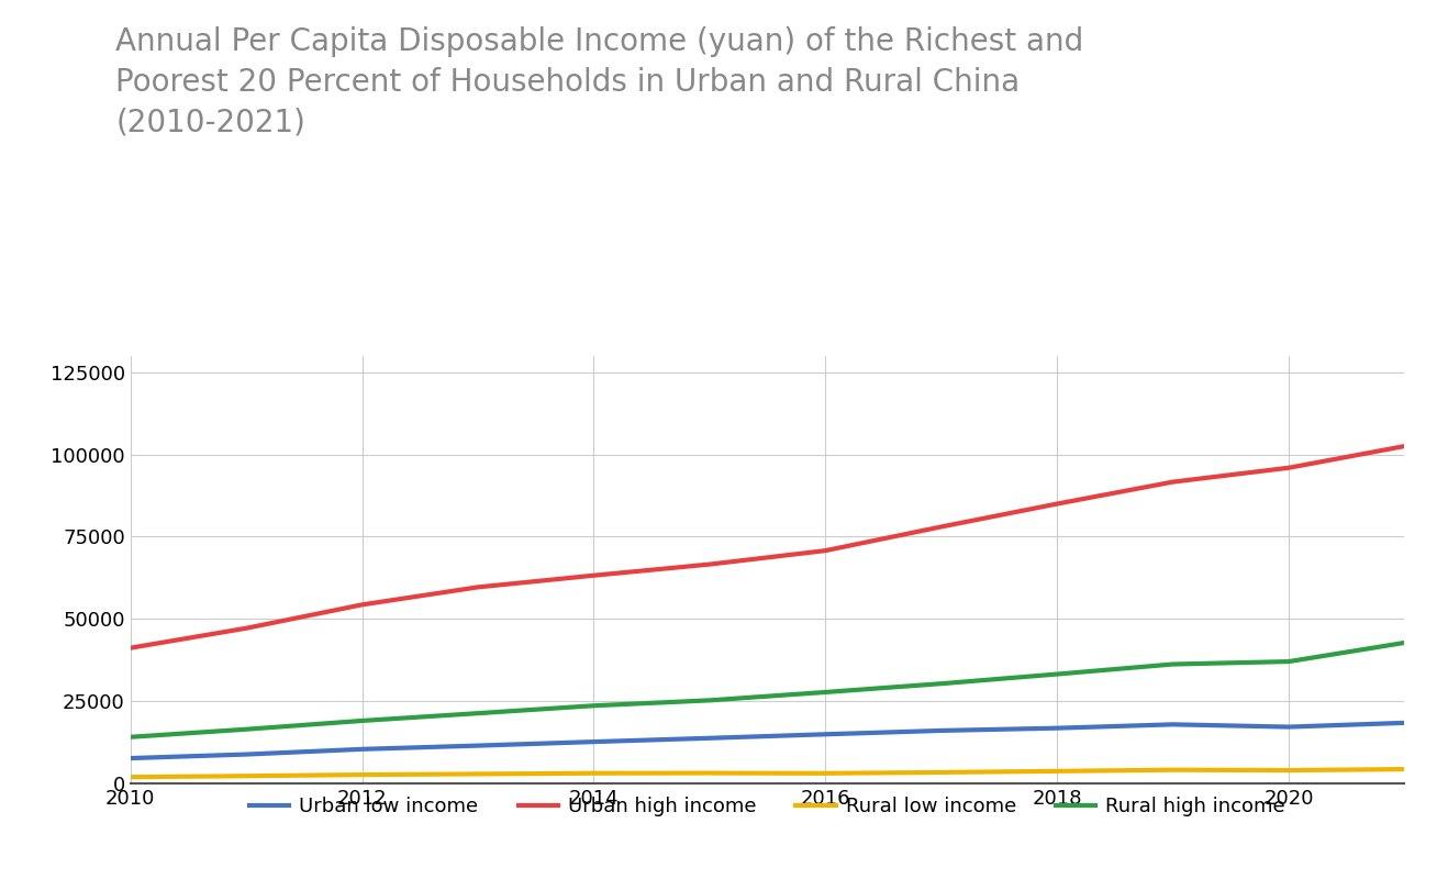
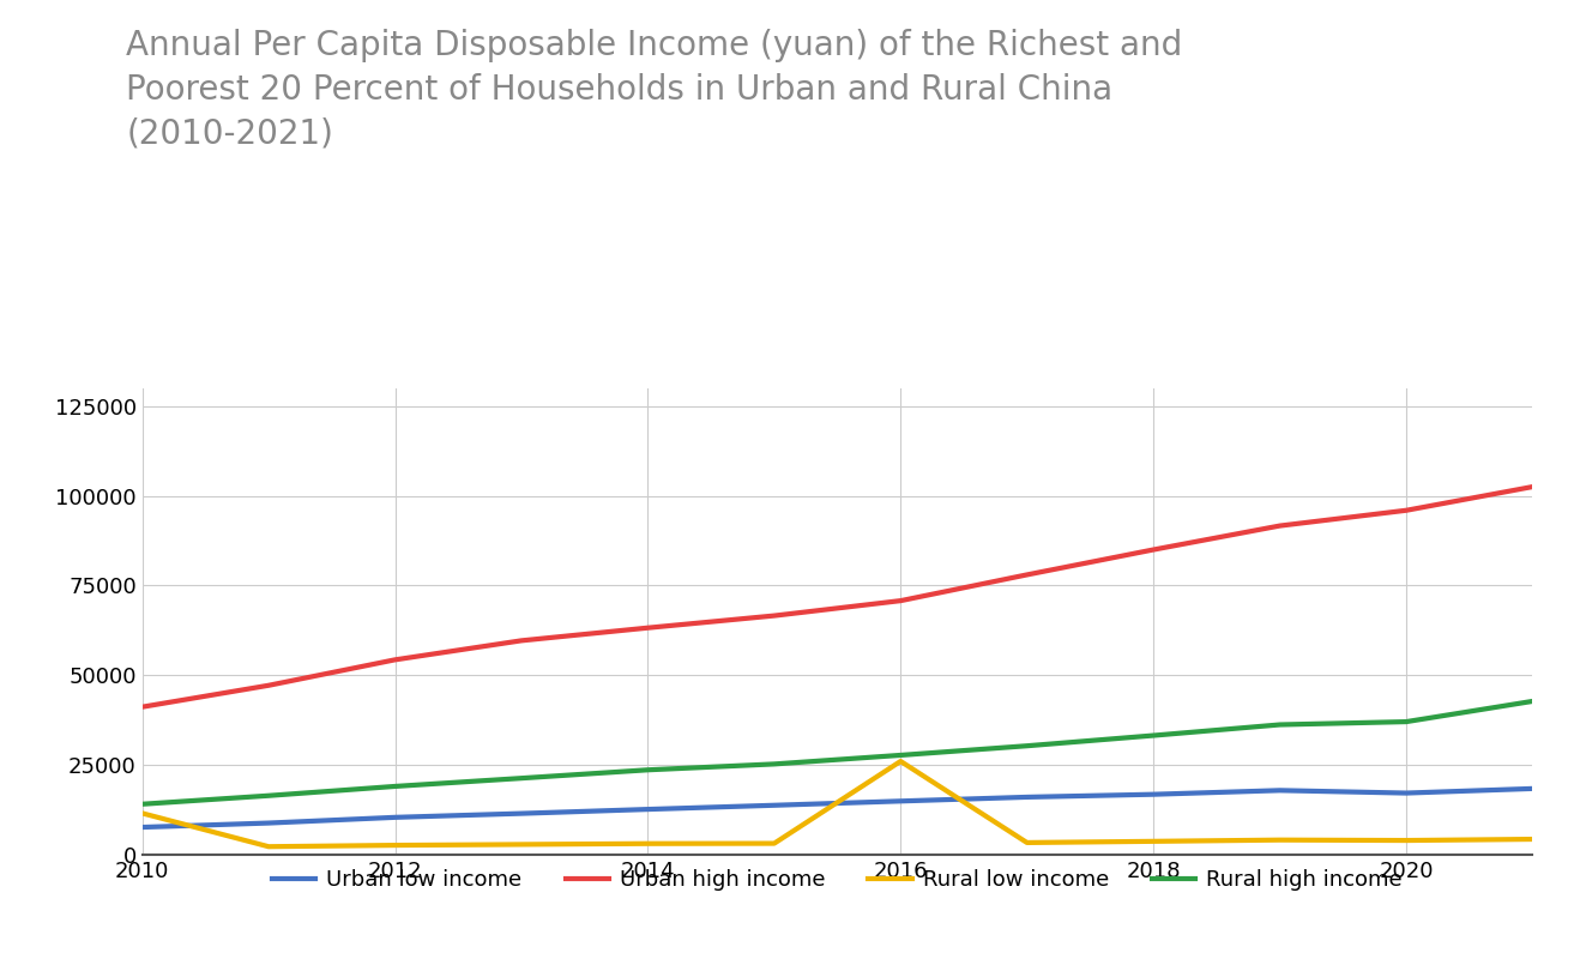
Rural low income/2010: 1900 -> 11500
Rural low income/2016: 3000 -> 26000
